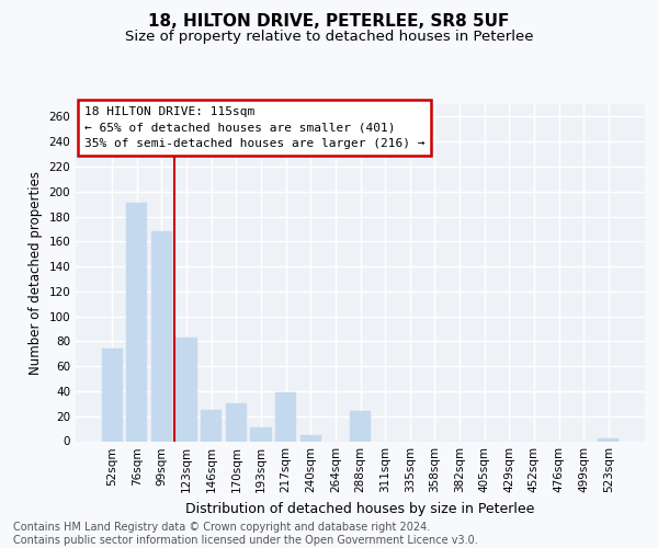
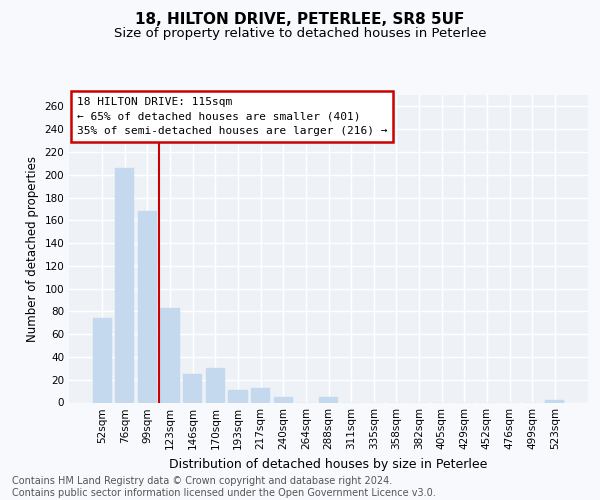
76sqm: 191 -> 206
217sqm: 39 -> 13
288sqm: 24 -> 5
